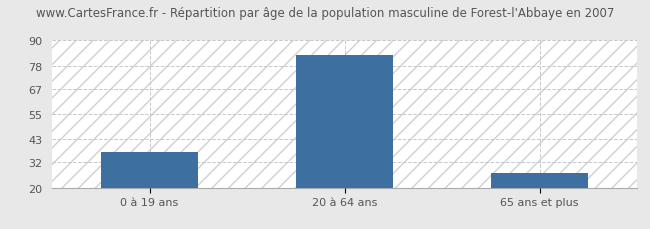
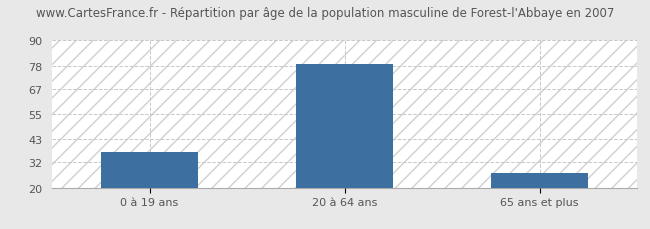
20 à 64 ans: 83 -> 79
